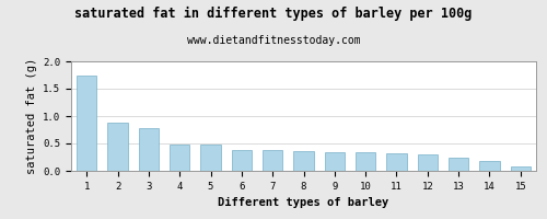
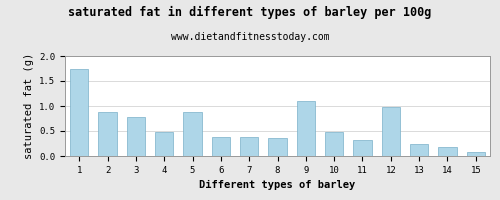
5: 0.49 -> 0.88
9: 0.34 -> 1.10
10: 0.34 -> 0.48
12: 0.31 -> 0.98
